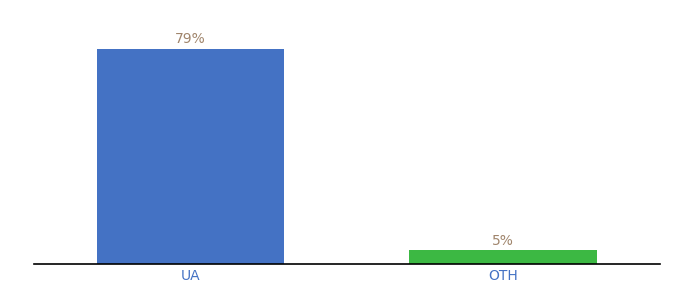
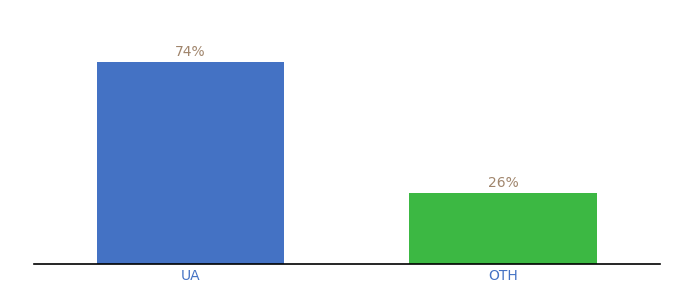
UA: 79% -> 74%
OTH: 5% -> 26%
